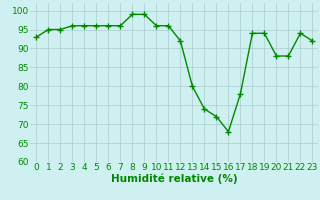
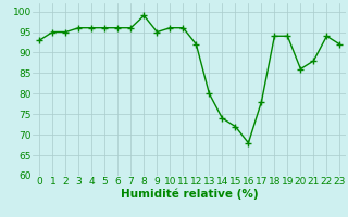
9: 99 -> 95
20: 88 -> 86
